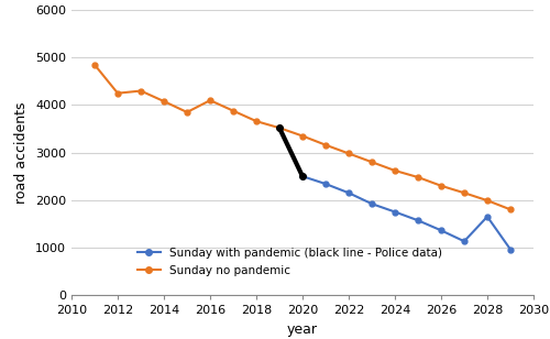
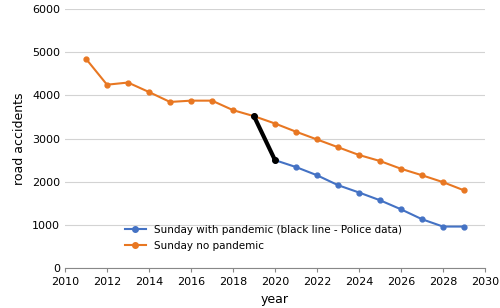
Sunday no pandemic/2016: 4100 -> 3880
Sunday with pandemic (black line - Police data)/2028: 1650 -> 960
